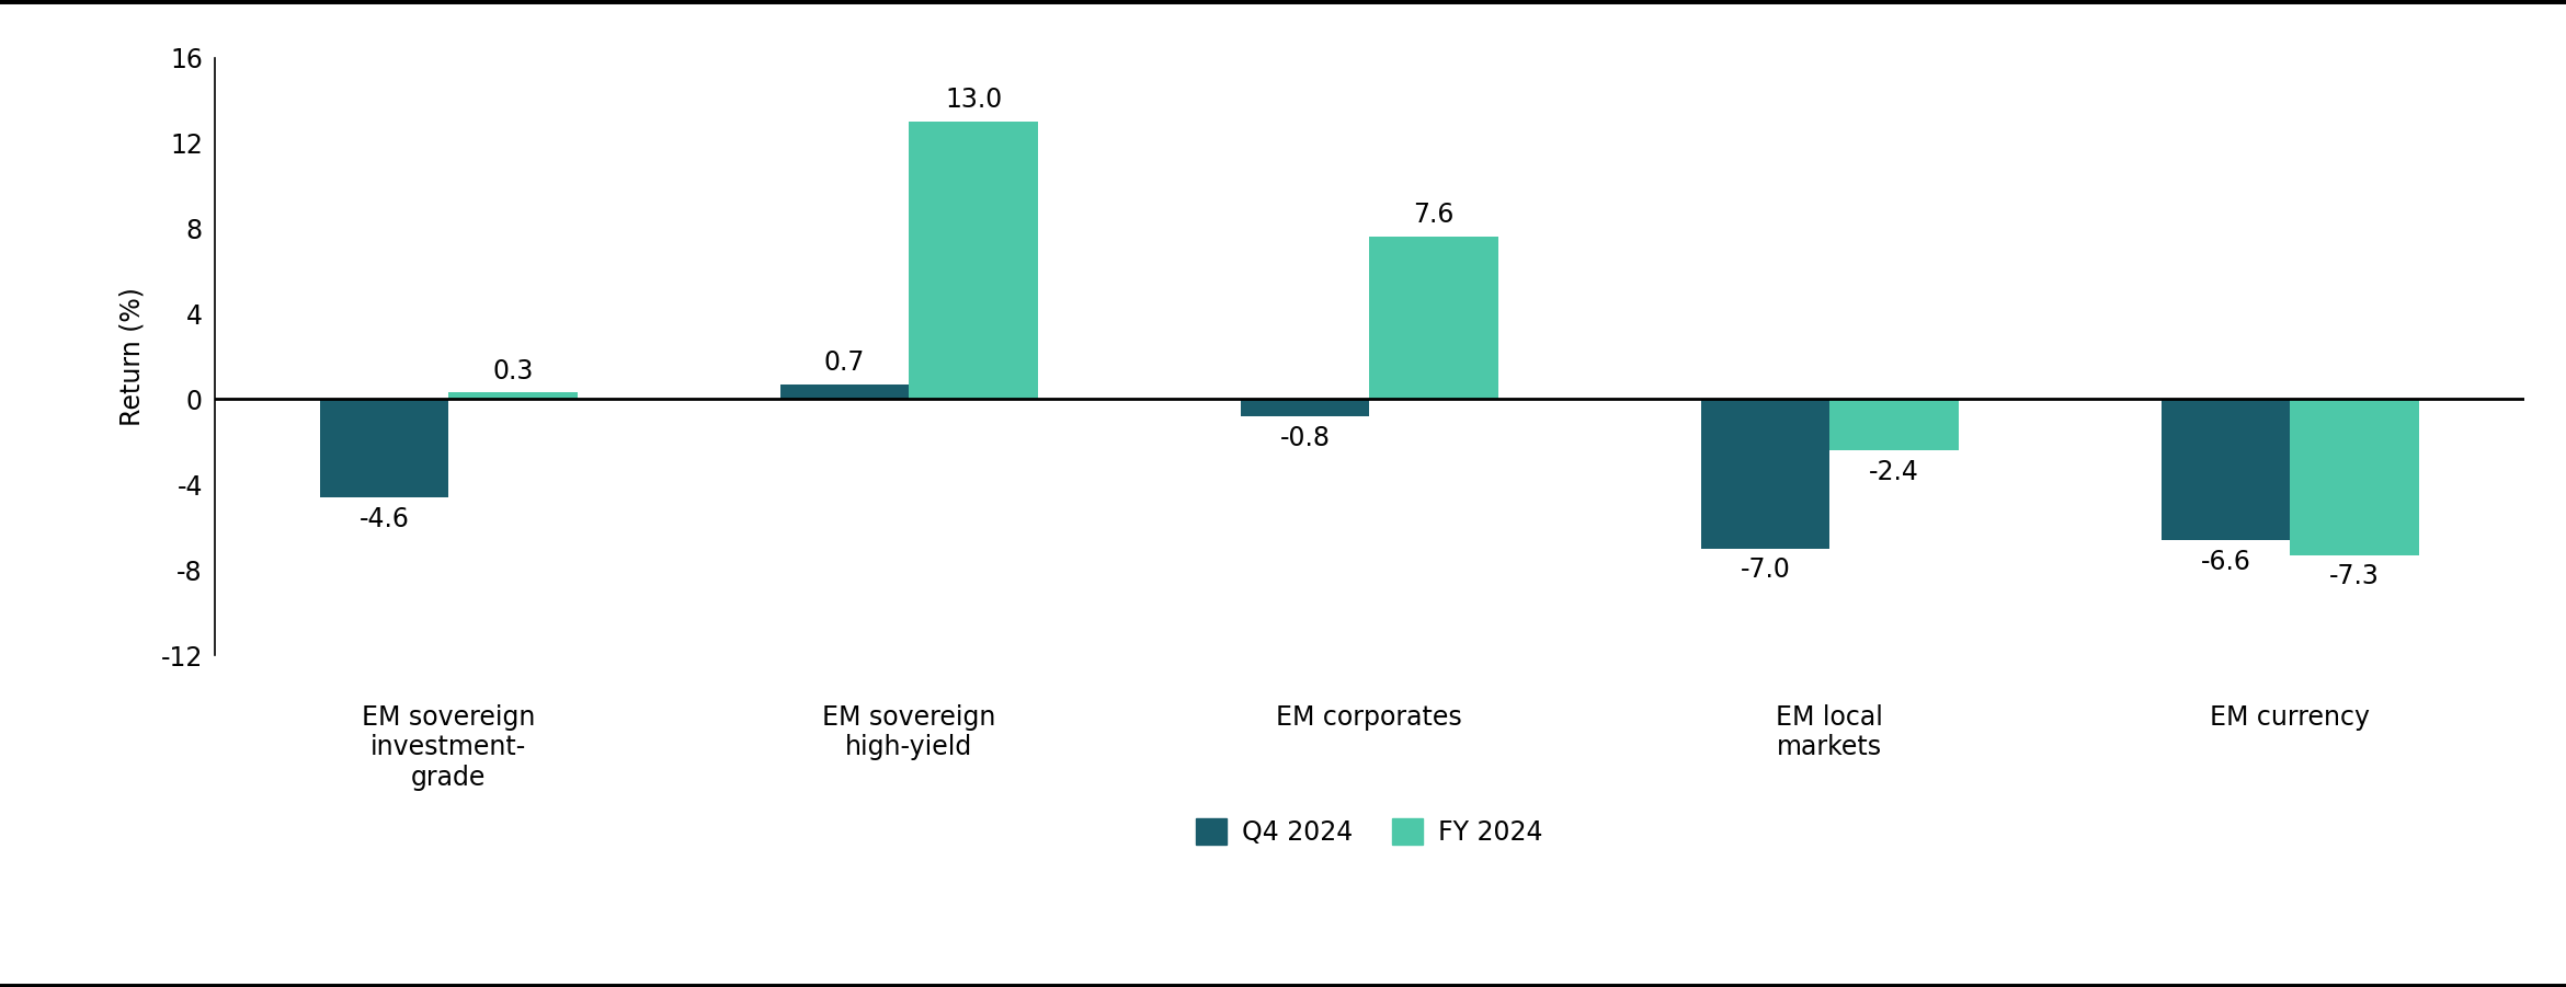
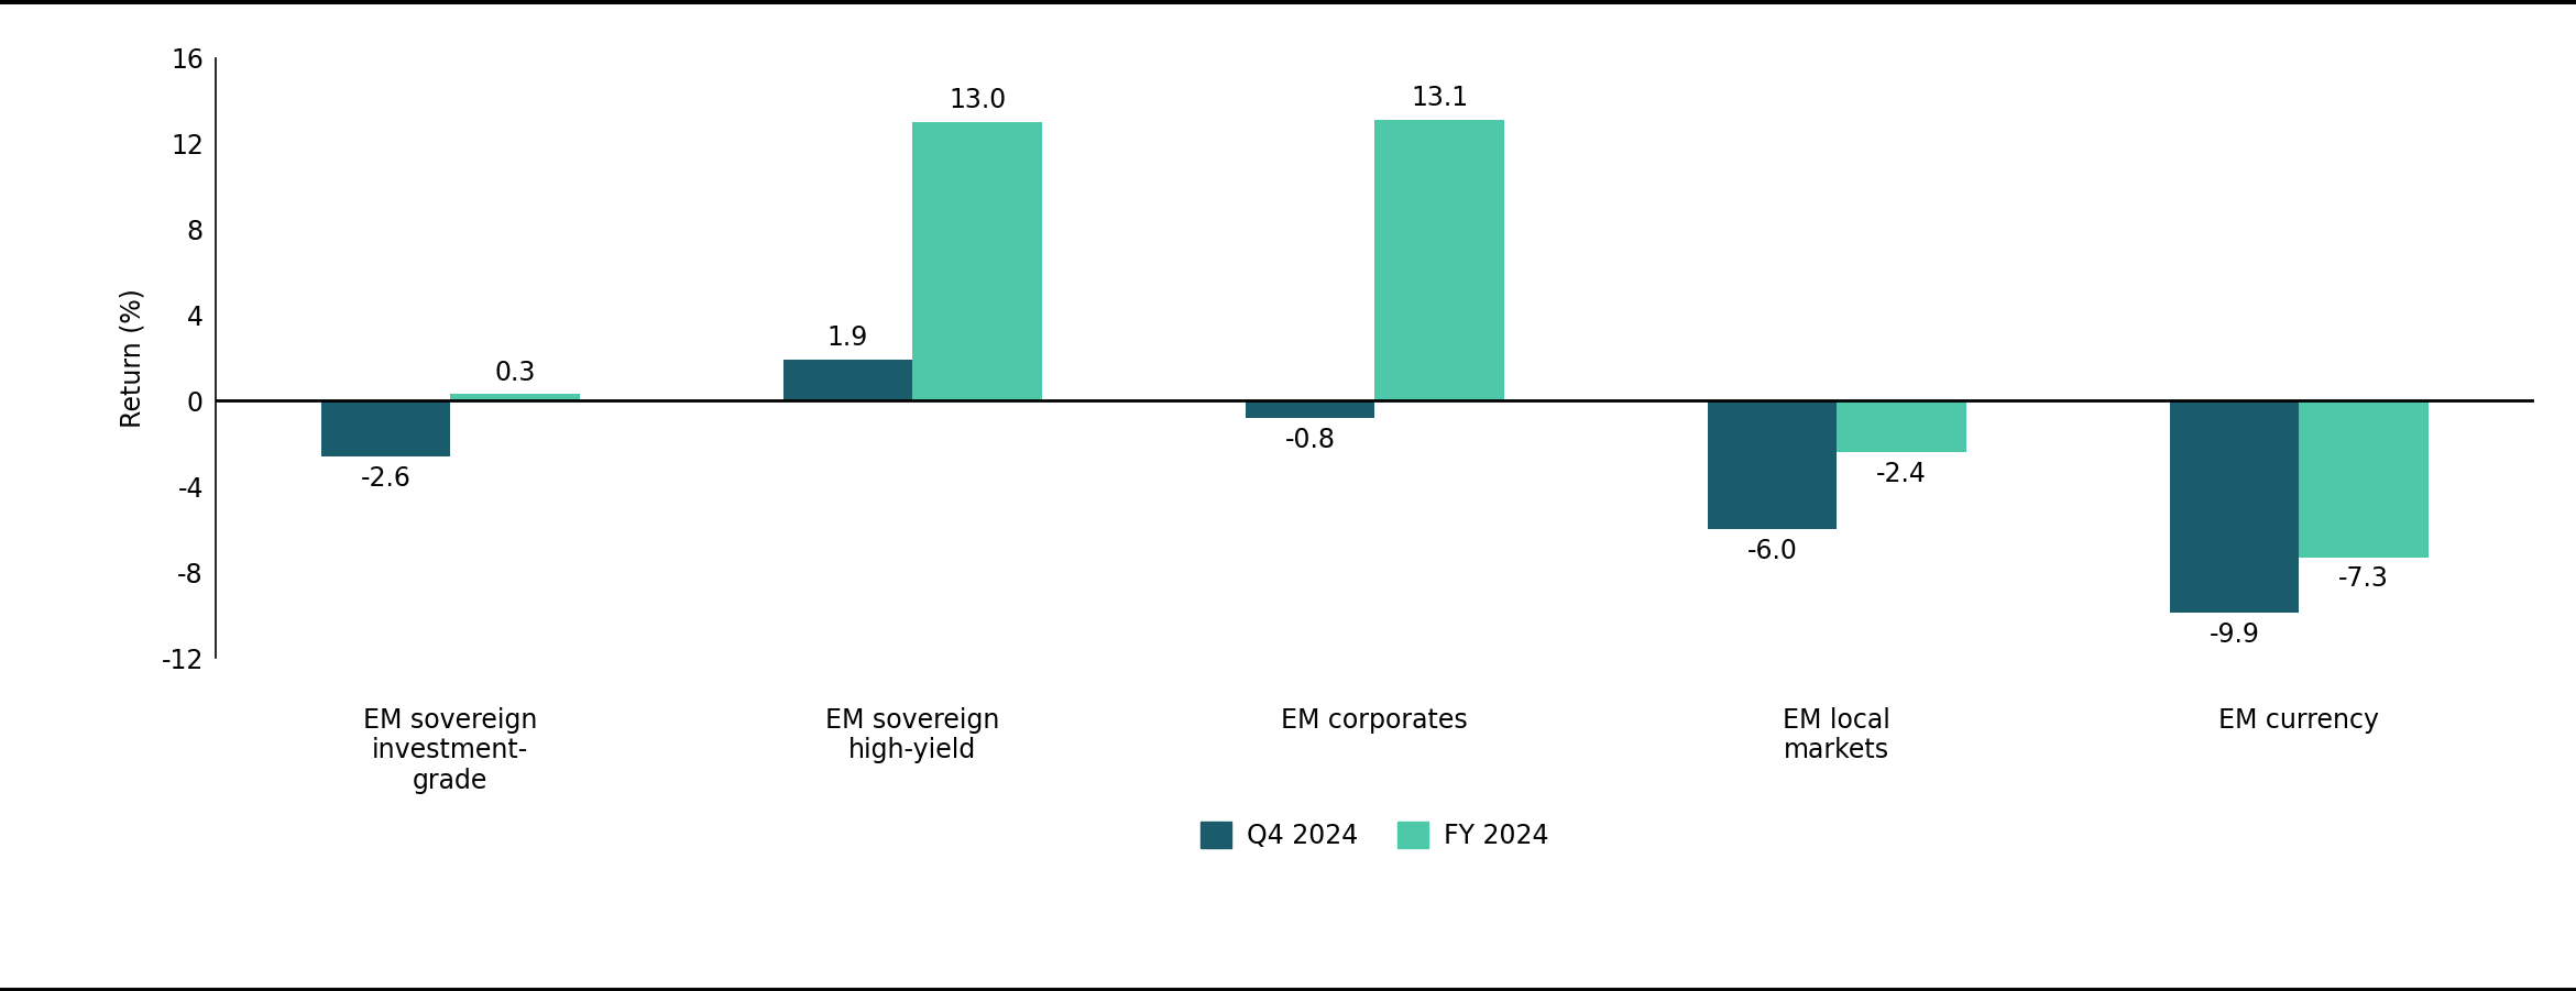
Q4 2024/EM sovereign investment- grade: -4.6 -> -2.6
Q4 2024/EM sovereign high-yield: 0.7 -> 1.9
FY 2024/EM corporates: 7.6 -> 13.1
Q4 2024/EM local markets: -7.0 -> -6.0
Q4 2024/EM currency: -6.6 -> -9.9
